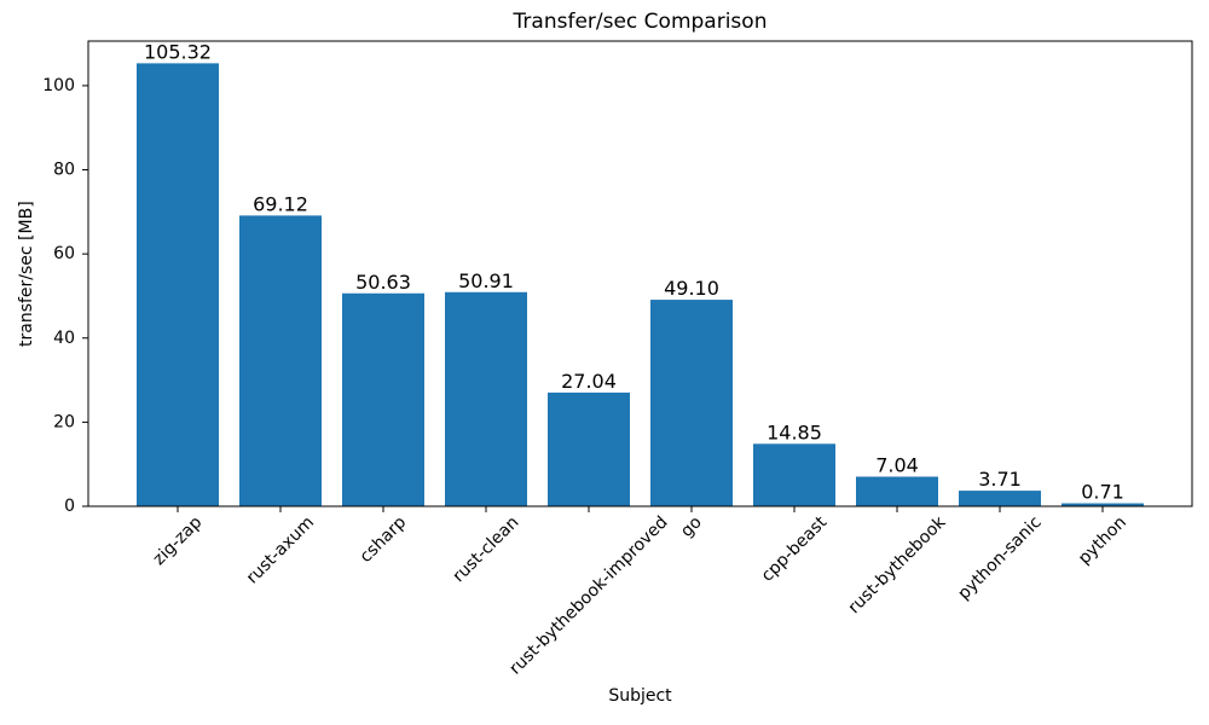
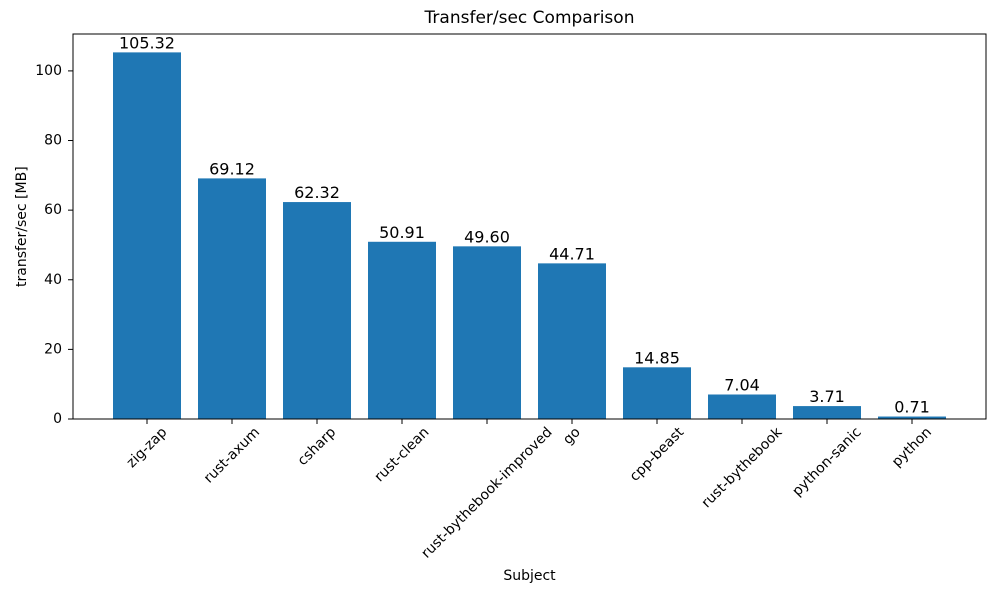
csharp: 50.63 -> 62.32
rust-bythebook-improved: 27.04 -> 49.60
go: 49.10 -> 44.71
